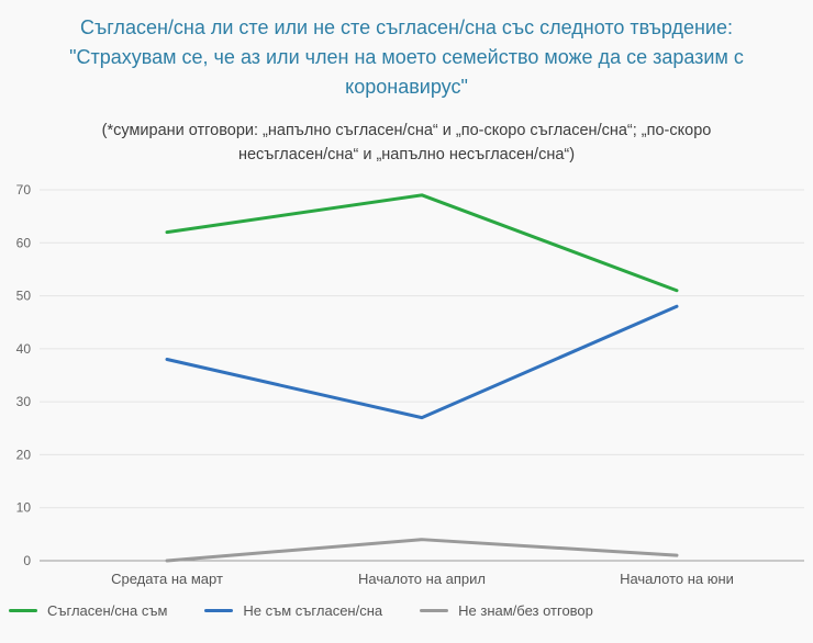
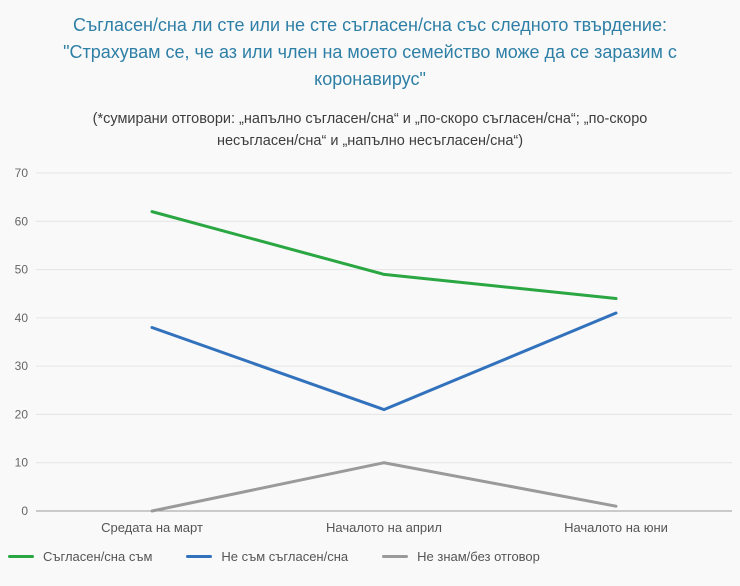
Съгласен/сна съм/Началото на април: 69 -> 49
Не съм съгласен/сна/Началото на април: 27 -> 21
Не знам/без отговор/Началото на април: 4 -> 10
Съгласен/сна съм/Началото на юни: 51 -> 44
Не съм съгласен/сна/Началото на юни: 48 -> 41
